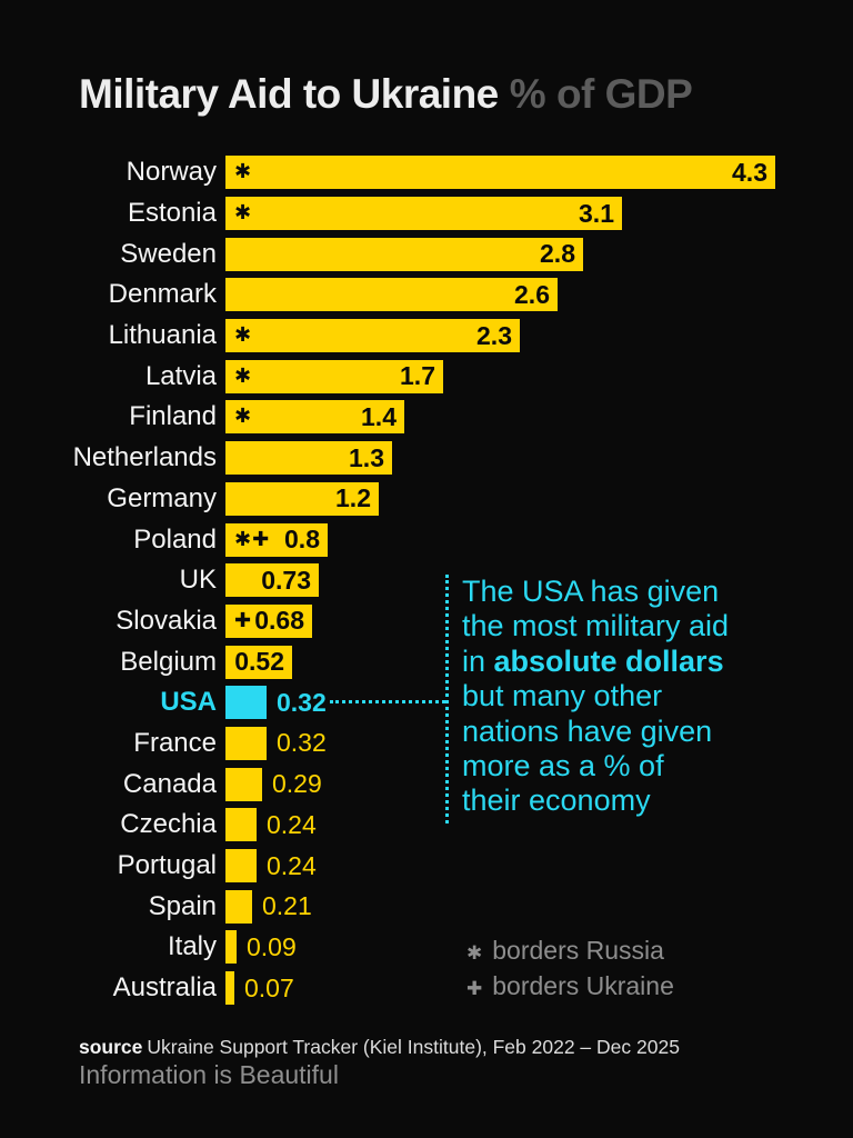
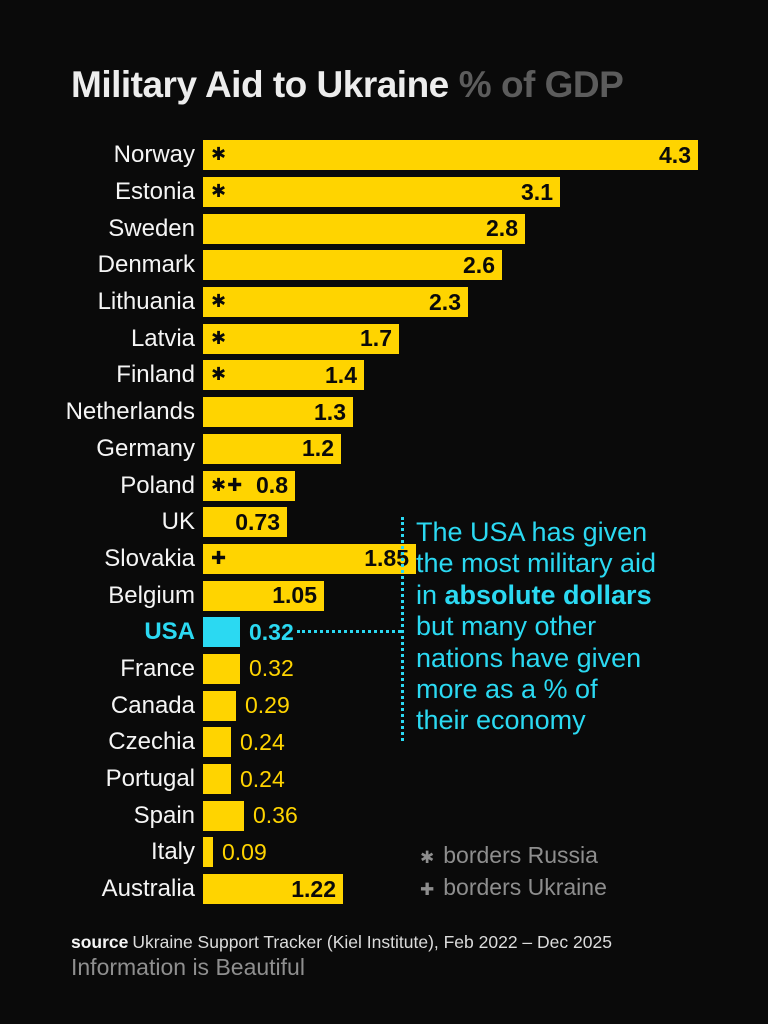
Slovakia: 0.68 -> 1.85
Belgium: 0.52 -> 1.05
Spain: 0.21 -> 0.36
Australia: 0.07 -> 1.22
